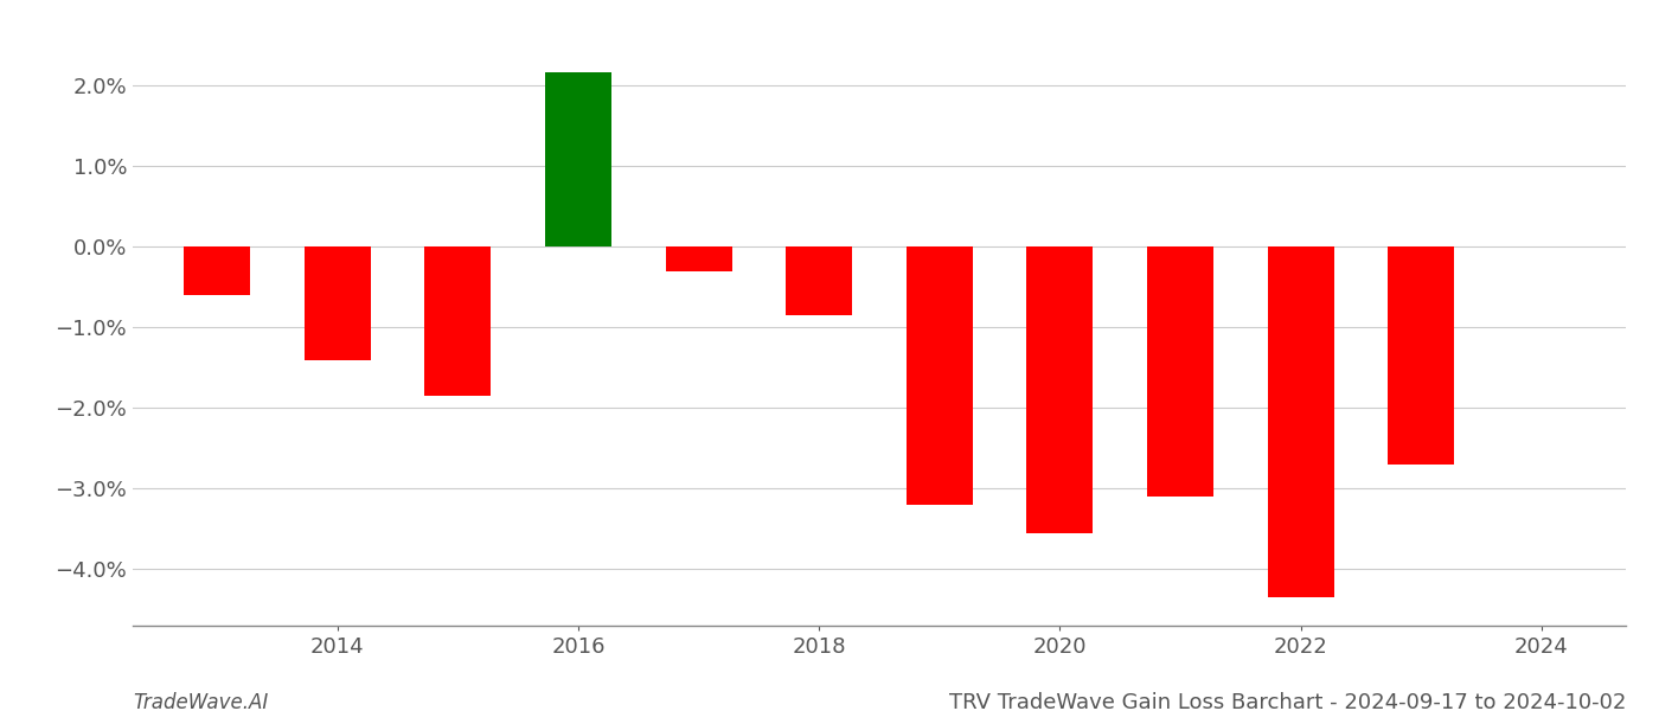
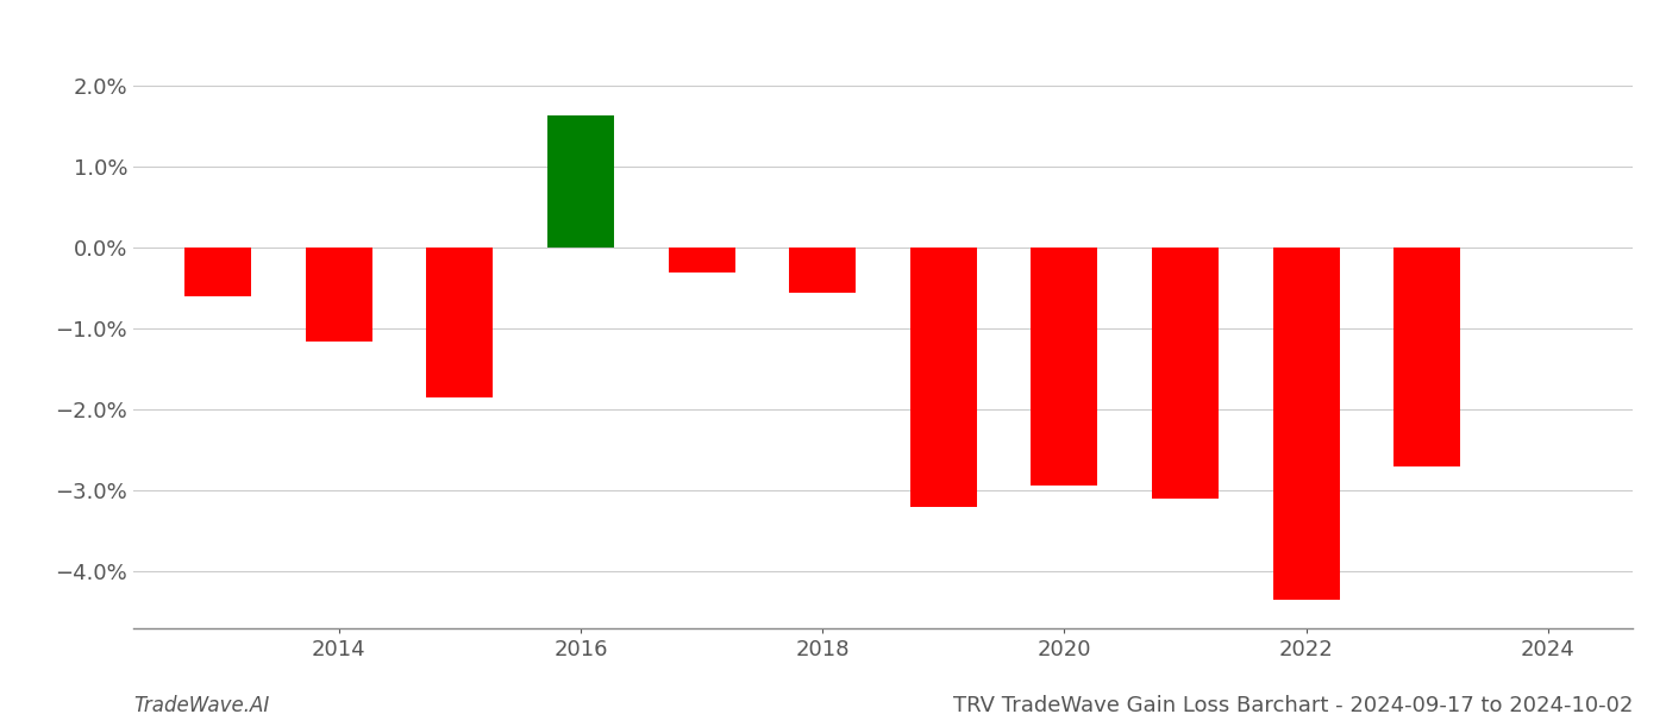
2014: -1.40% -> -1.16%
2016: 2.17% -> 1.64%
2018: -0.85% -> -0.56%
2020: -3.55% -> -2.94%
